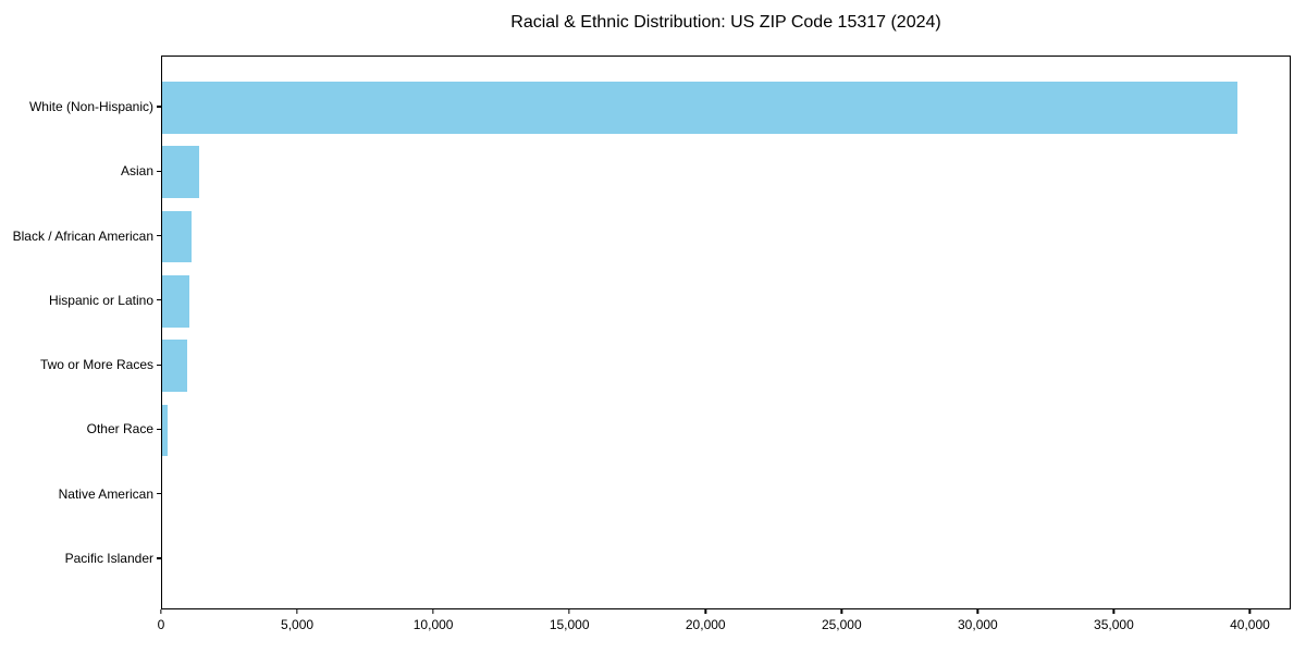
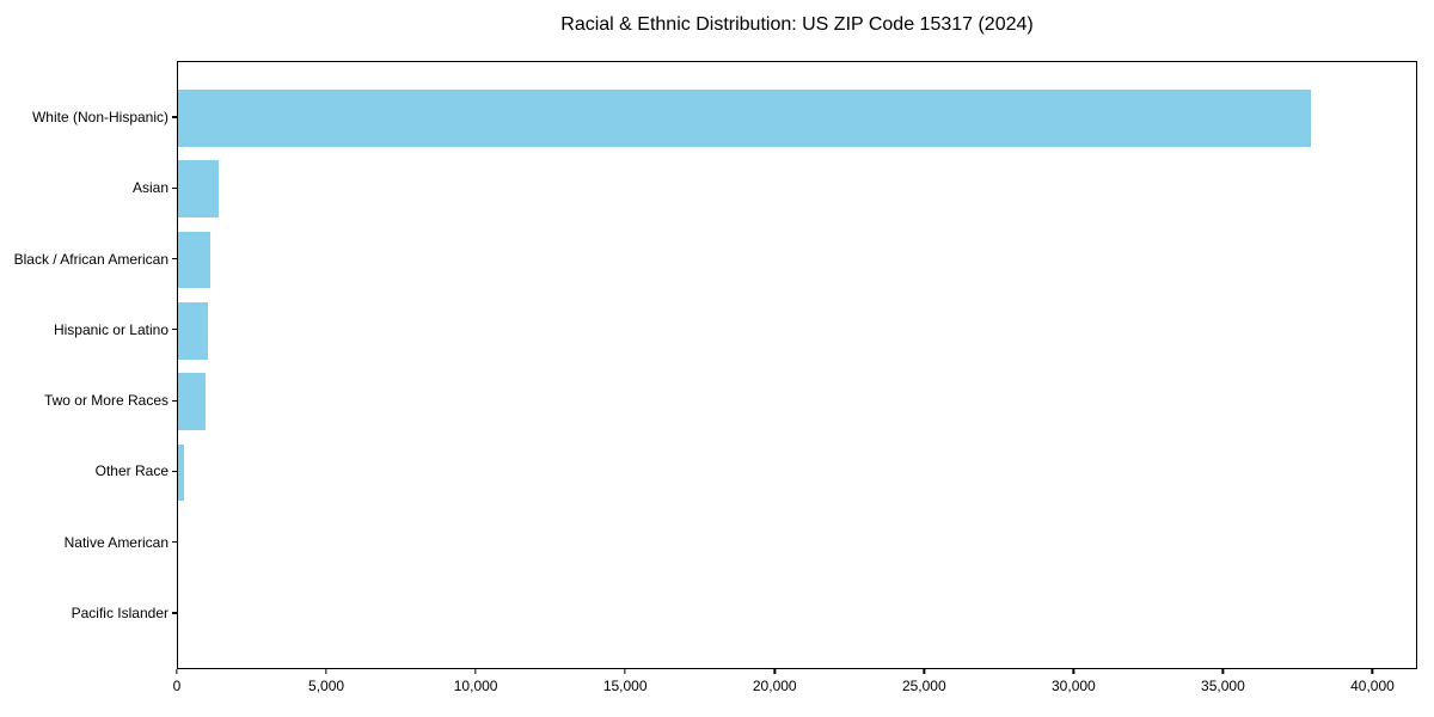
White (Non-Hispanic): 39500 -> 37900
